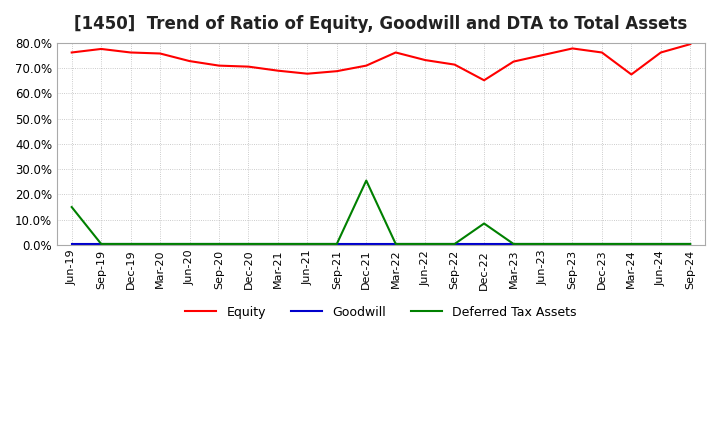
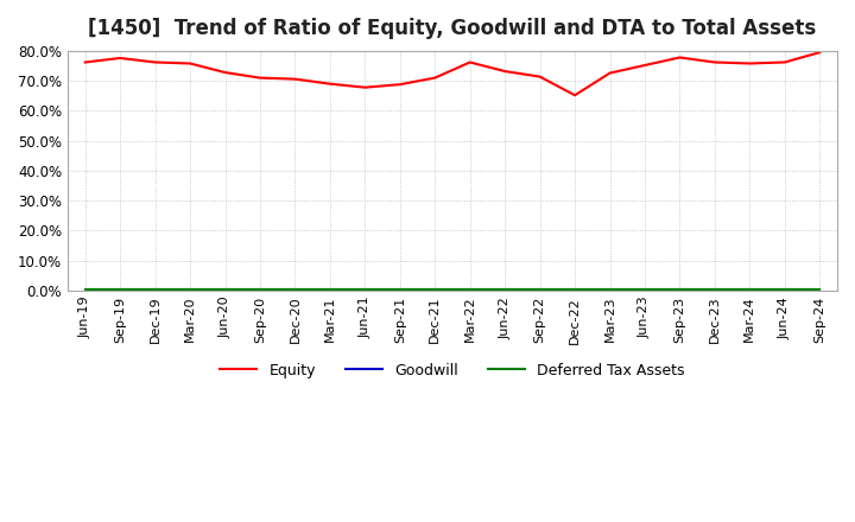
Deferred Tax Assets/Jun-19: 15.0% -> 0.4%
Deferred Tax Assets/Dec-21: 25.5% -> 0.4%
Deferred Tax Assets/Dec-22: 8.5% -> 0.4%
Equity/Mar-24: 67.5% -> 75.8%
